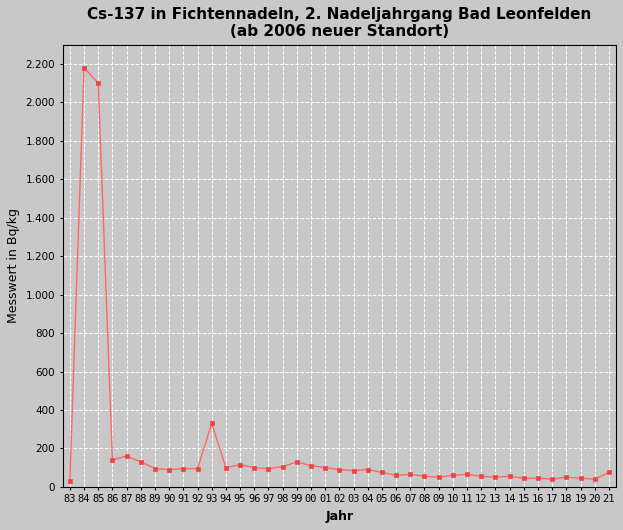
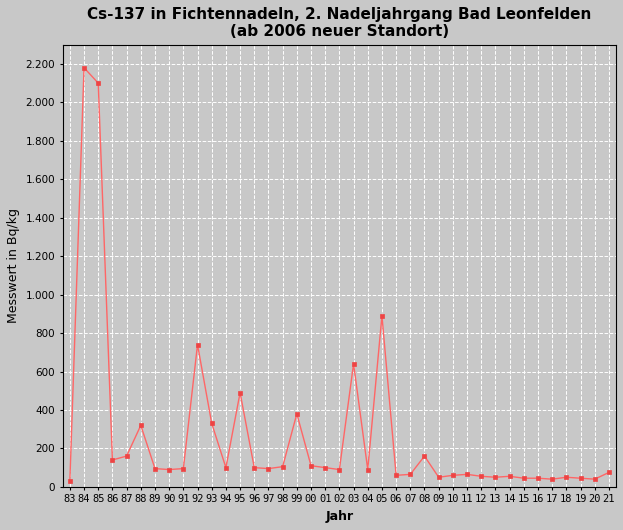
88: 130 -> 320
92: 100 -> 740
95: 120 -> 490
99: 130 -> 380
03: 80 -> 640
05: 80 -> 890
08: 60 -> 160
